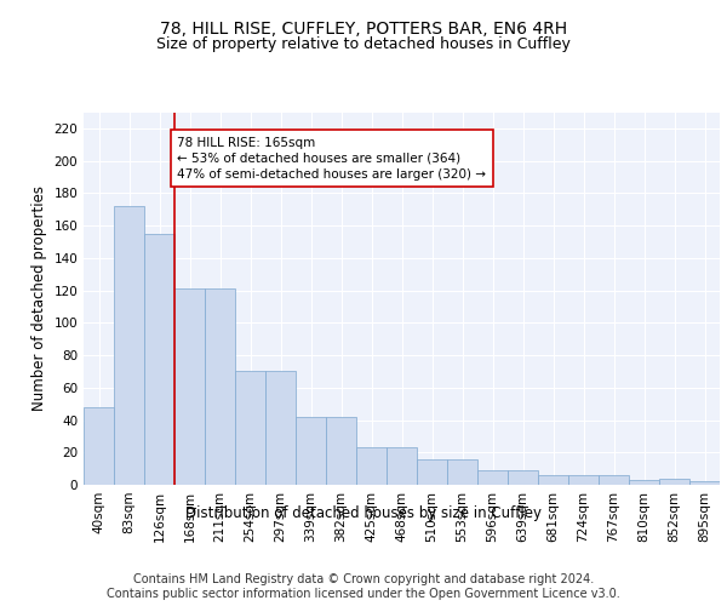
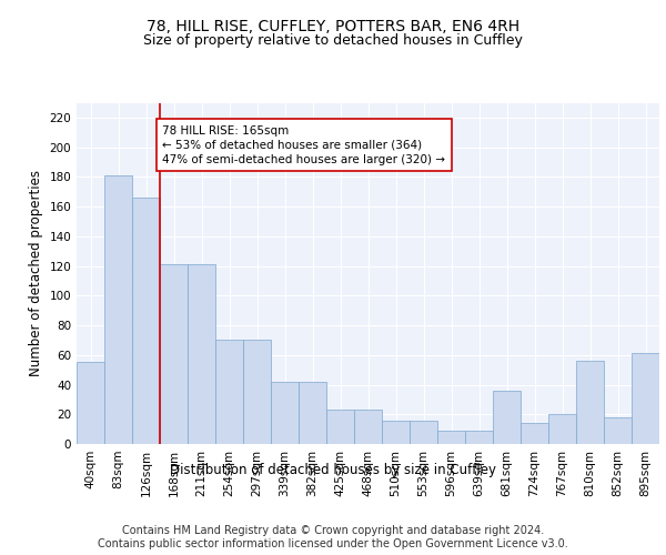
40sqm: 48 -> 55
83sqm: 172 -> 181
126sqm: 155 -> 166
681sqm: 6 -> 36
724sqm: 6 -> 14
767sqm: 6 -> 20
810sqm: 3 -> 56
852sqm: 4 -> 18
895sqm: 2 -> 61
